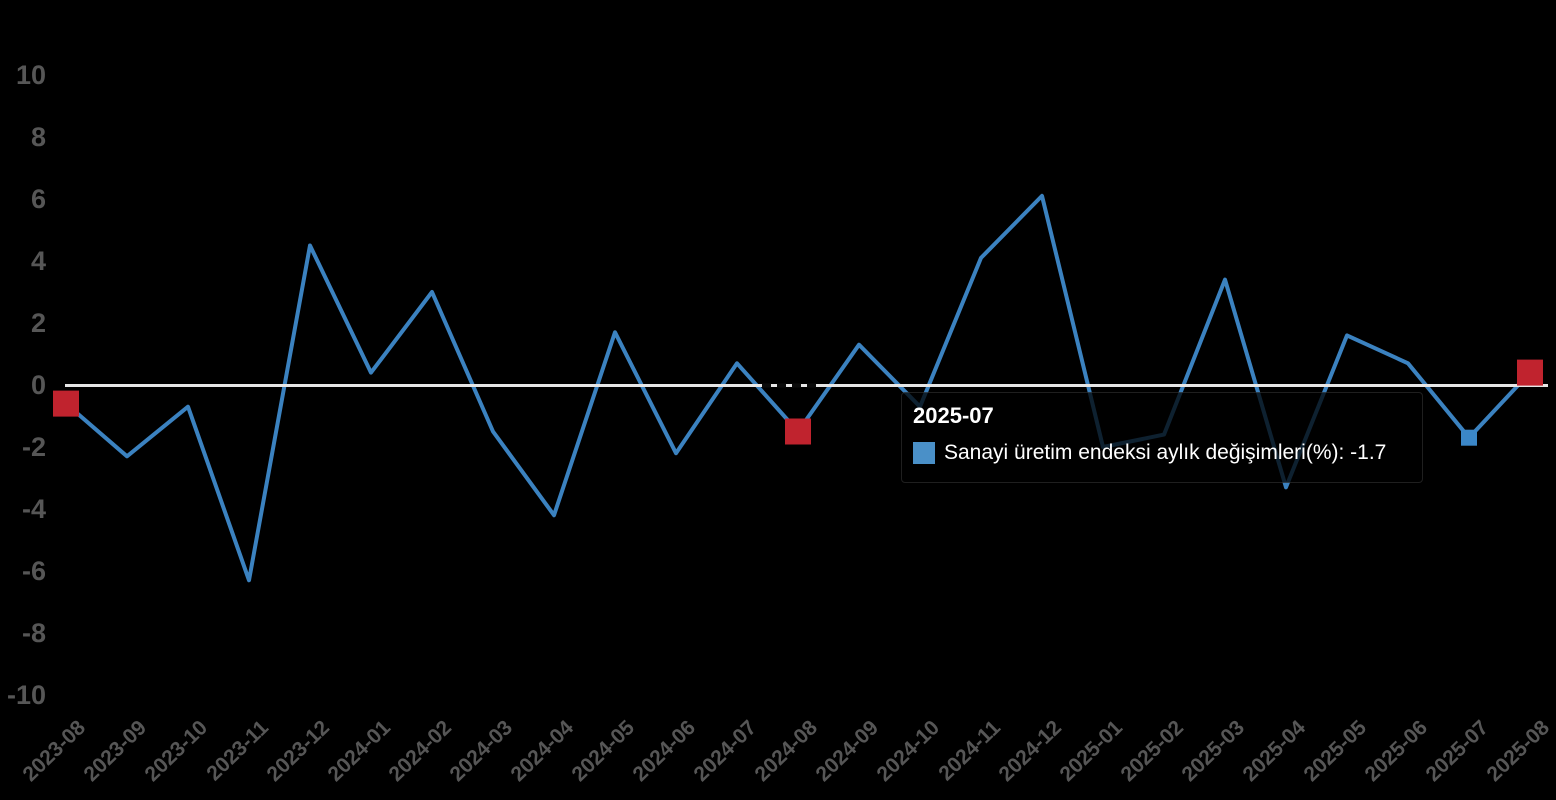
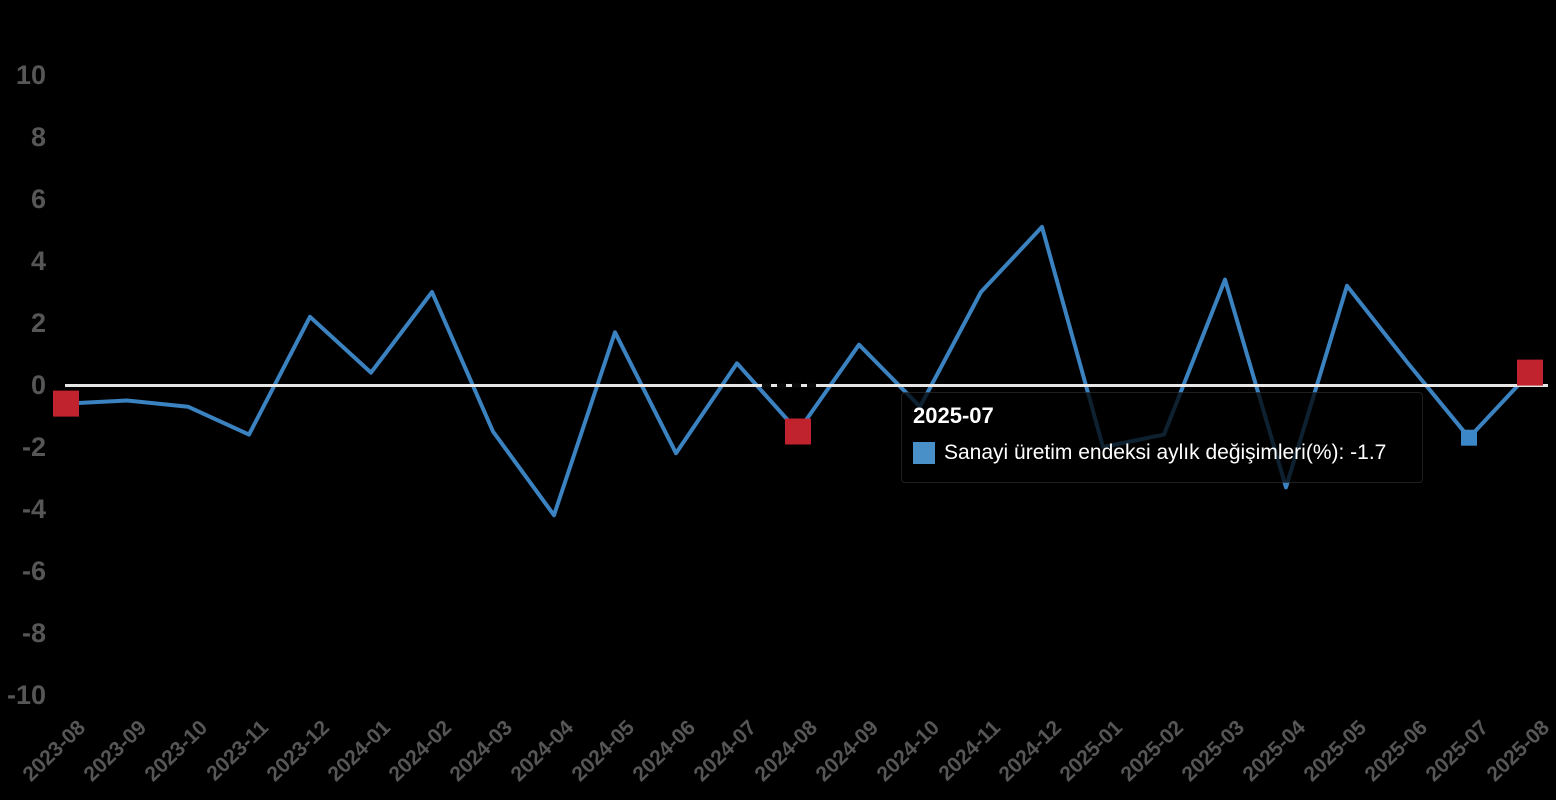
2023-09: -2.3 -> -0.5
2023-11: -6.3 -> -1.6
2023-12: 4.5 -> 2.2
2024-11: 4.1 -> 3.0
2024-12: 6.1 -> 5.1
2025-05: 1.6 -> 3.2
